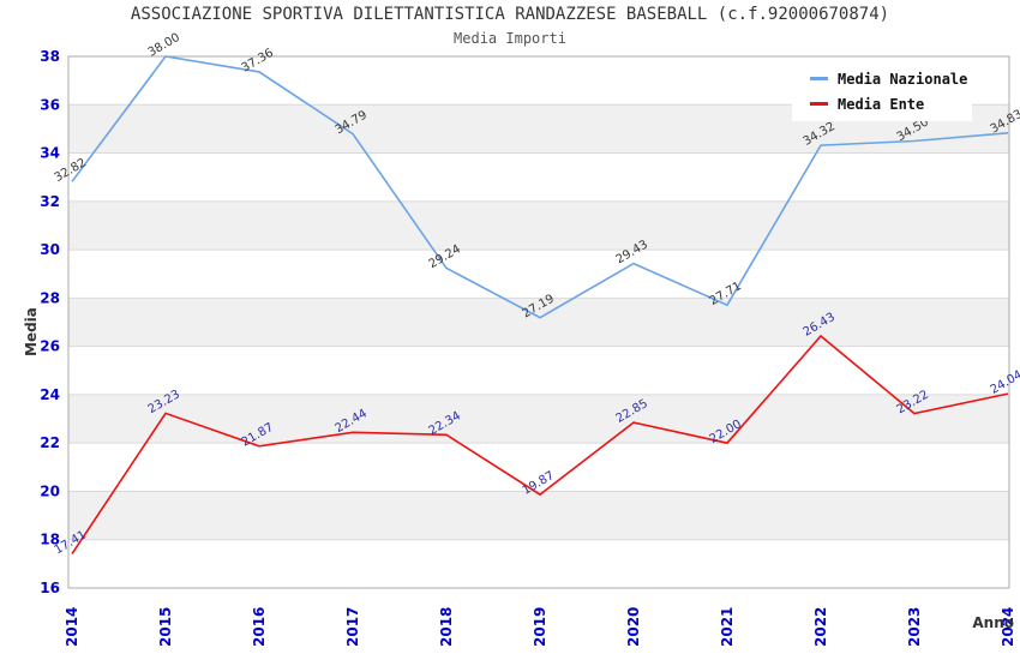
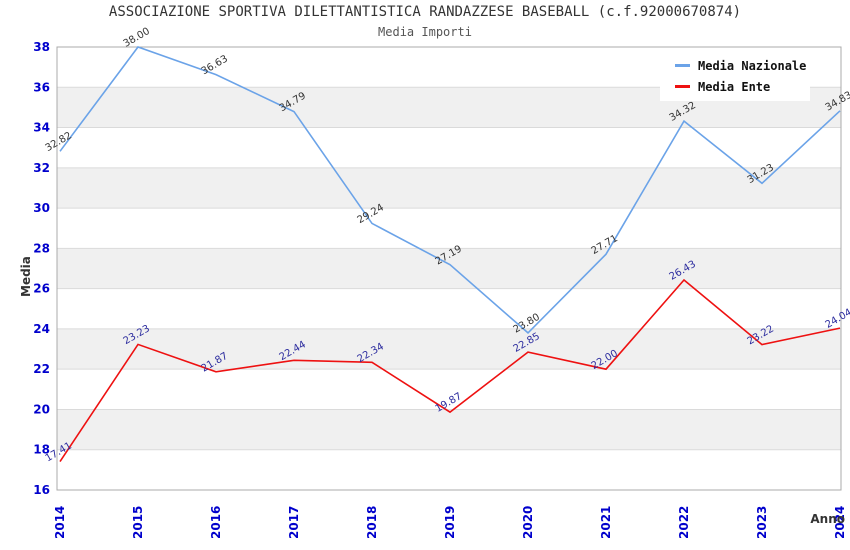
Media Nazionale/2016: 37.36 -> 36.63
Media Nazionale/2020: 29.43 -> 23.80
Media Nazionale/2023: 34.50 -> 31.23
